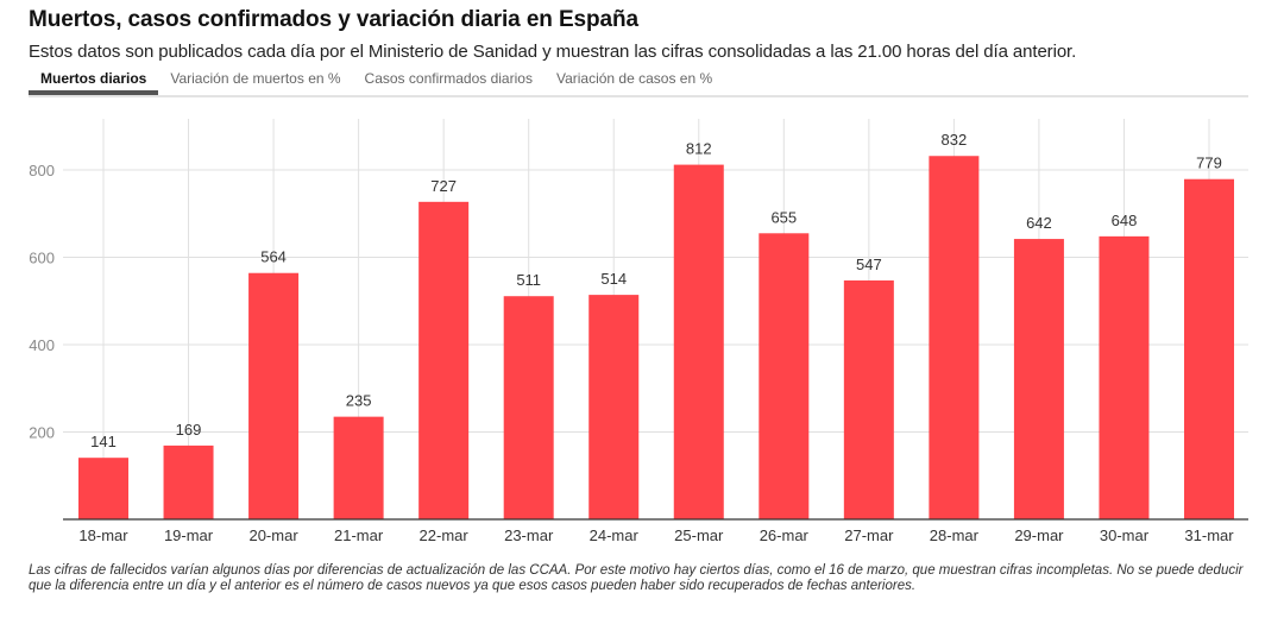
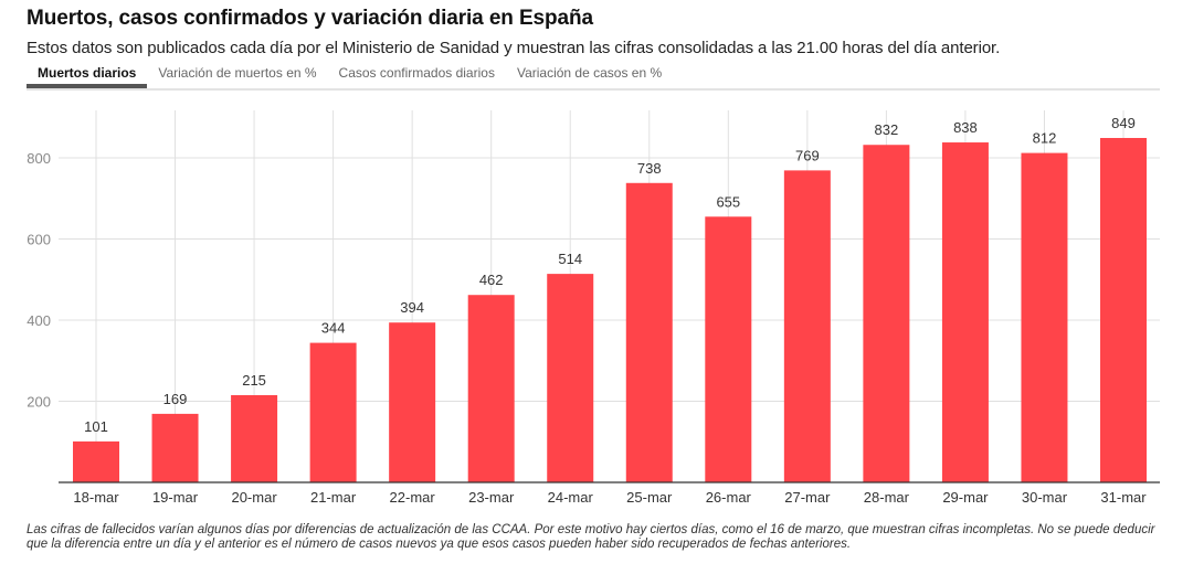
18-mar: 141 -> 101
20-mar: 564 -> 215
21-mar: 235 -> 344
22-mar: 727 -> 394
23-mar: 511 -> 462
25-mar: 812 -> 738
27-mar: 547 -> 769
29-mar: 642 -> 838
30-mar: 648 -> 812
31-mar: 779 -> 849
